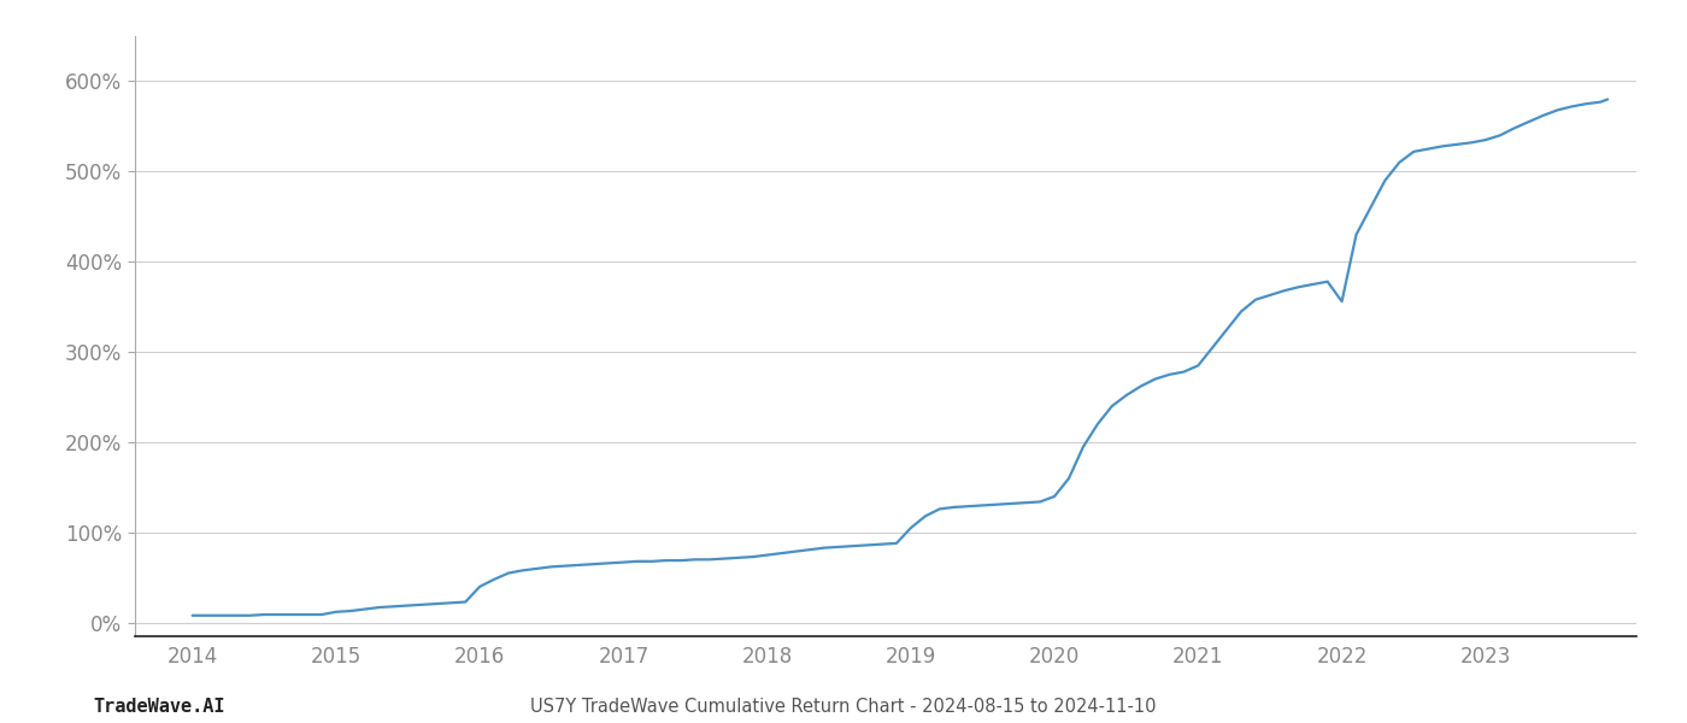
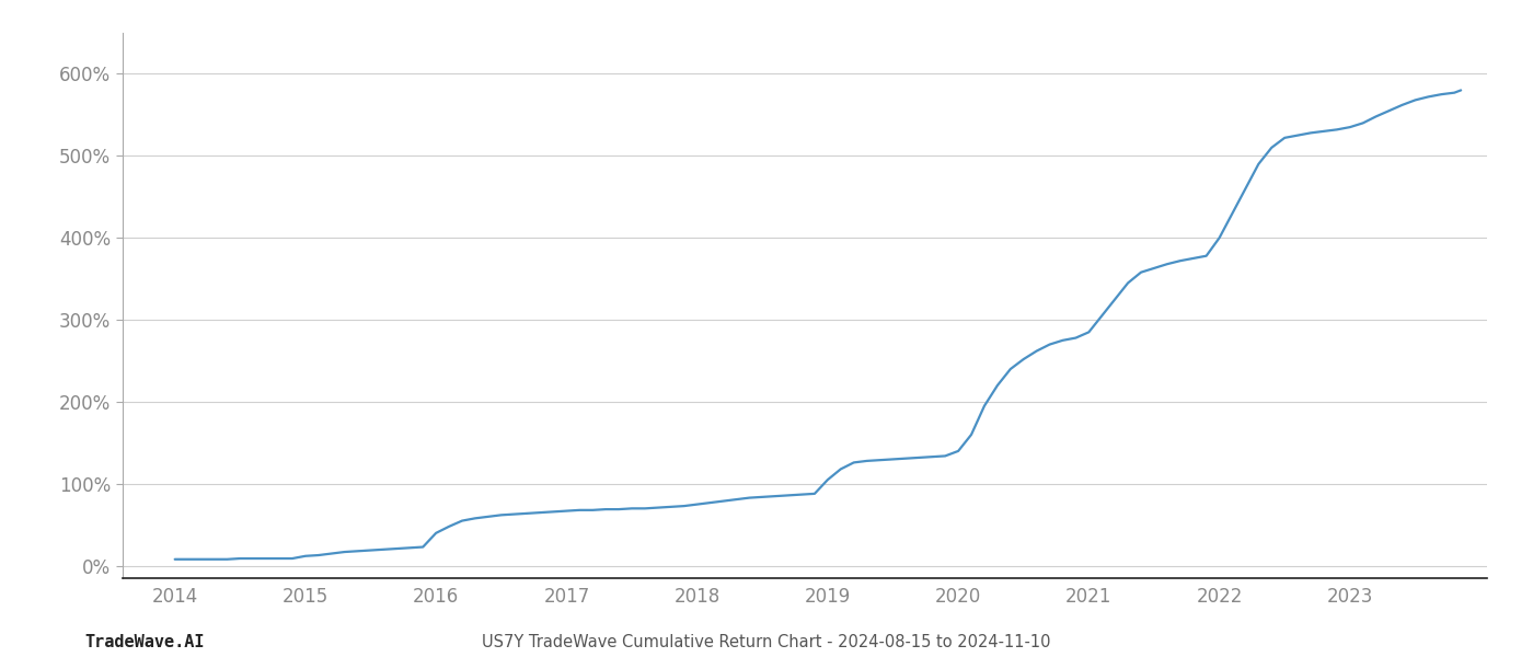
2022: 356% -> 400%
